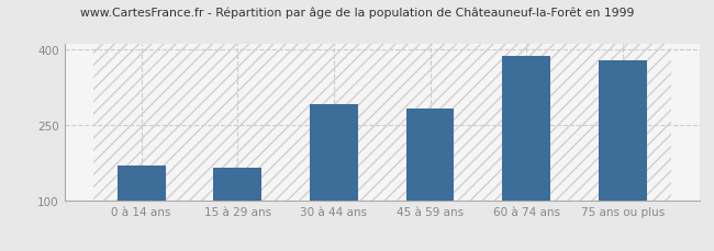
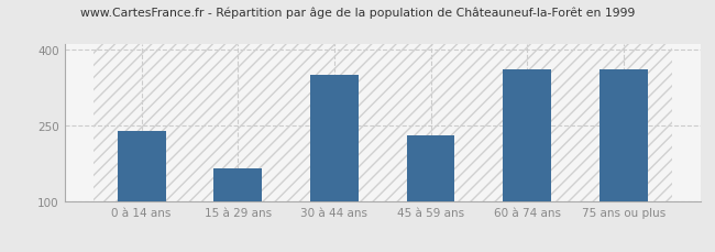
0 à 14 ans: 170 -> 240
30 à 44 ans: 292 -> 350
45 à 59 ans: 282 -> 230
60 à 74 ans: 388 -> 360
75 ans ou plus: 378 -> 360
